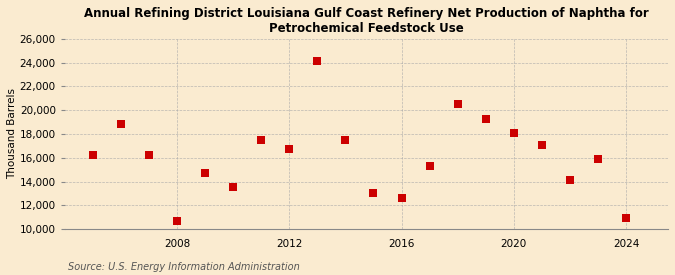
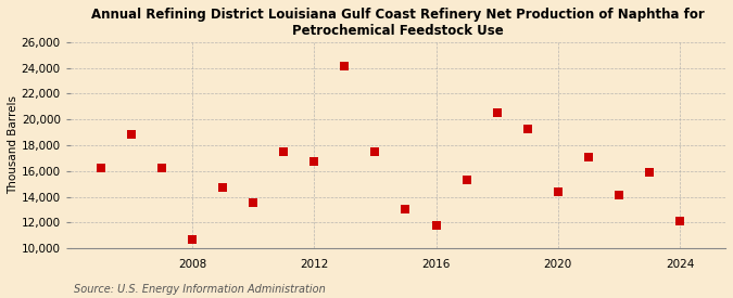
2016: 12,600 -> 11,800
2020: 18,100 -> 14,400
2024: 10,900 -> 12,100
